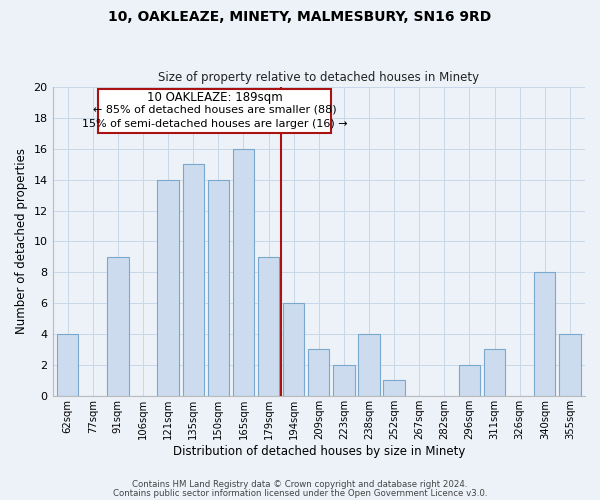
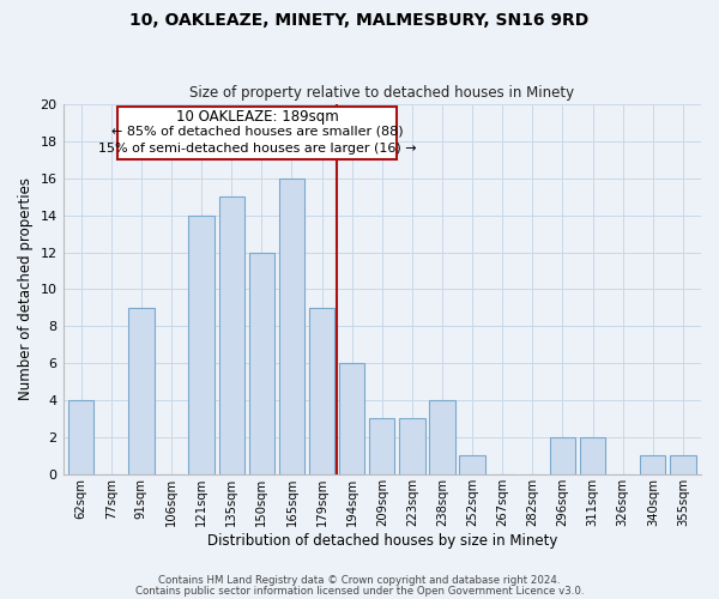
150sqm: 14 -> 12
223sqm: 2 -> 3
311sqm: 3 -> 2
340sqm: 8 -> 1
355sqm: 4 -> 1
